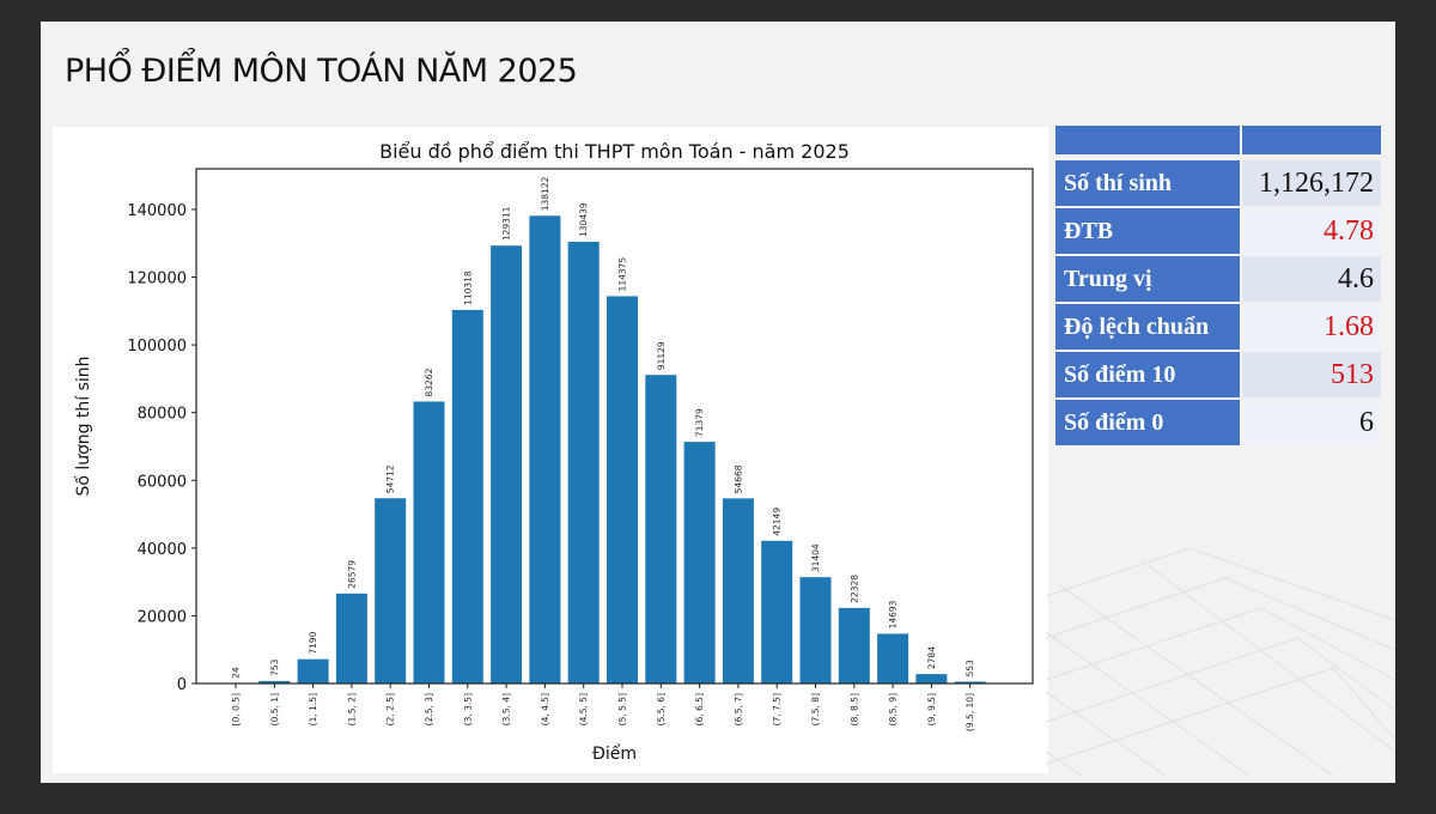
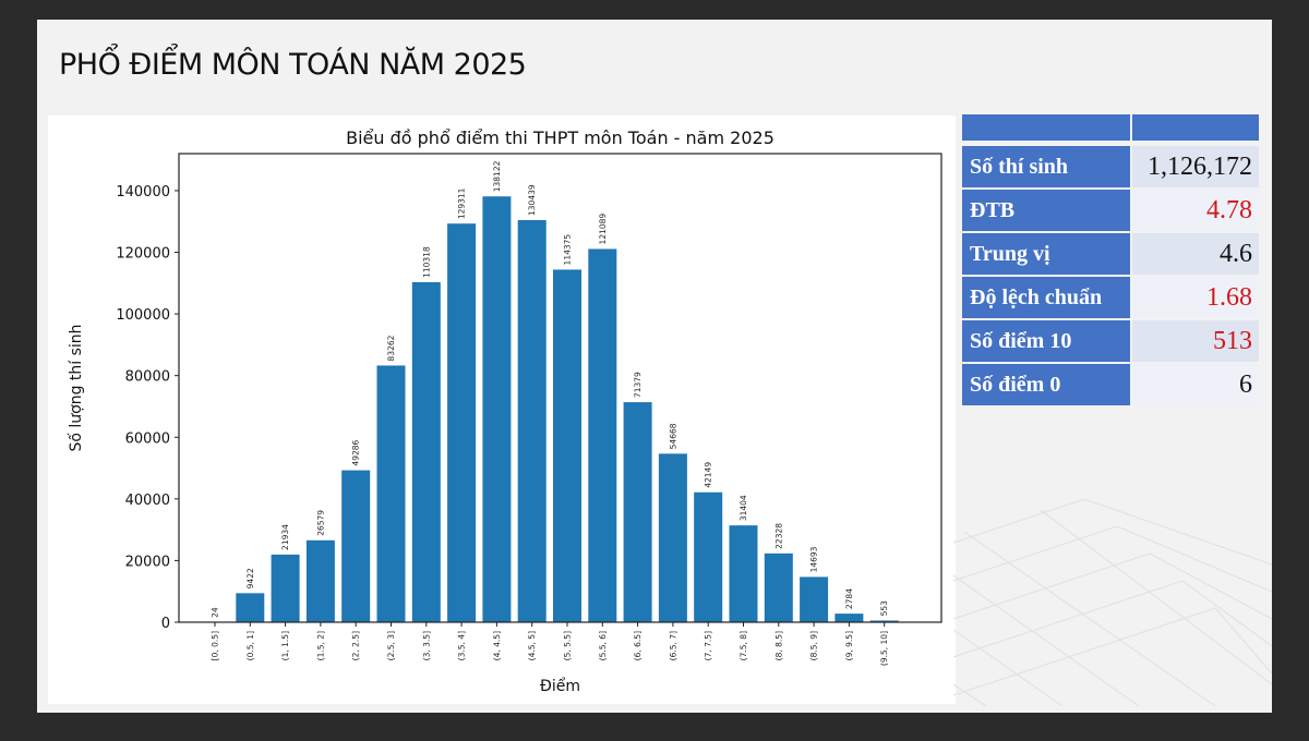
(0.5, 1]: 753 -> 9422
(1, 1.5]: 7190 -> 21934
(2, 2.5]: 54712 -> 49286
(5.5, 6]: 91129 -> 121089
